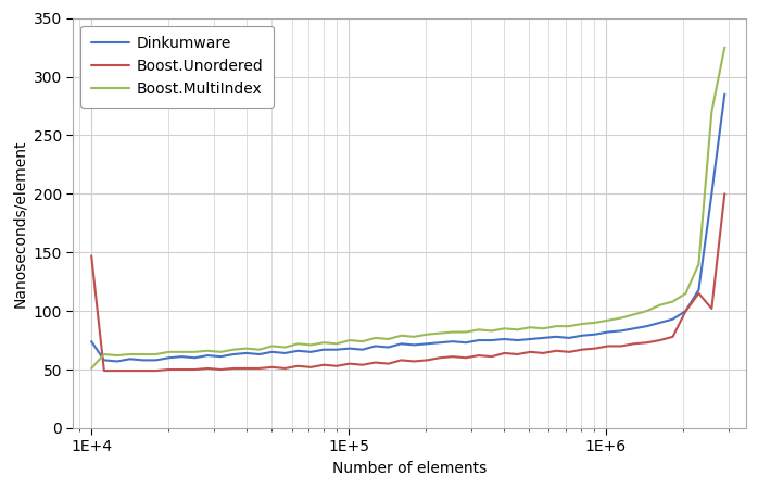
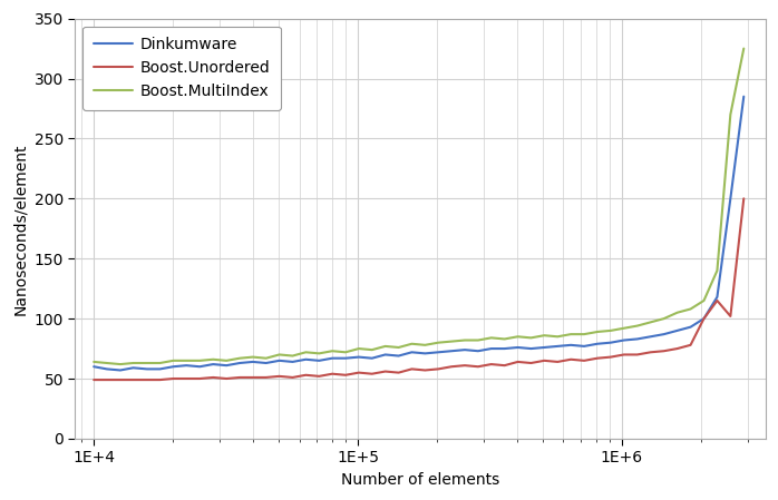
Dinkumware/1E+4: 74 -> 60
Boost.Unordered/1E+4: 147 -> 49
Boost.MultiIndex/1E+4: 51 -> 64
